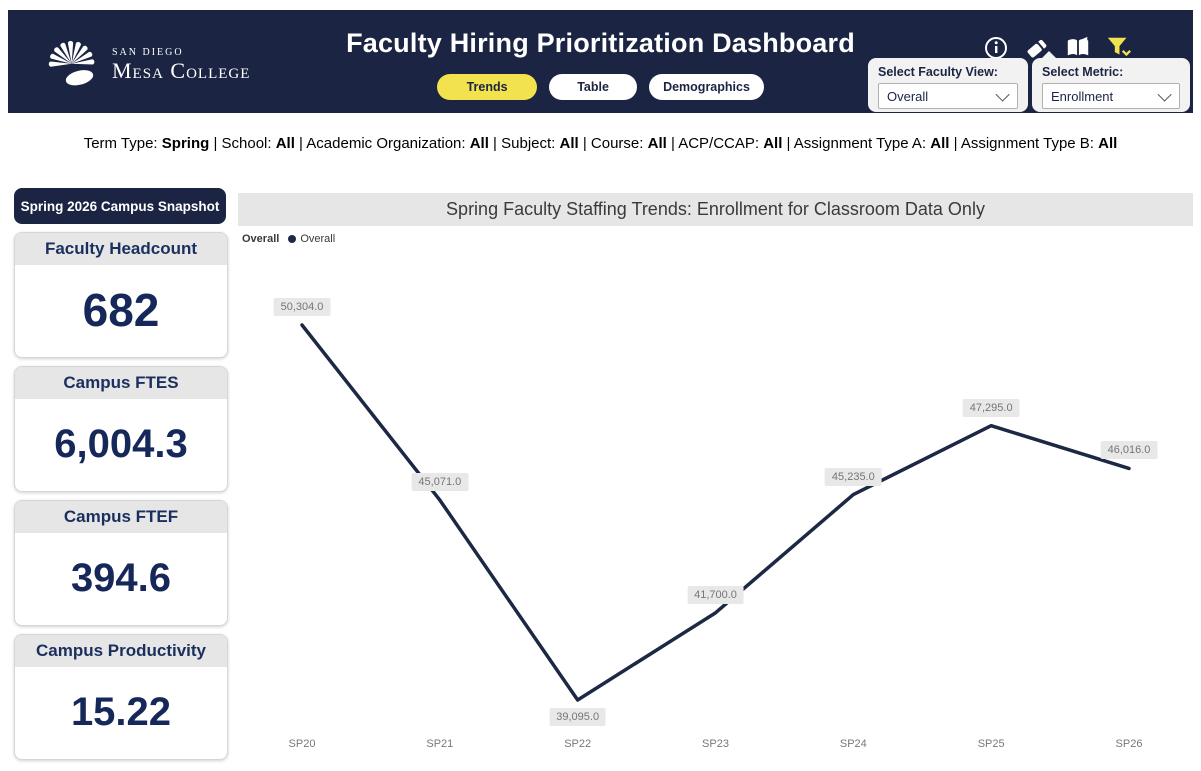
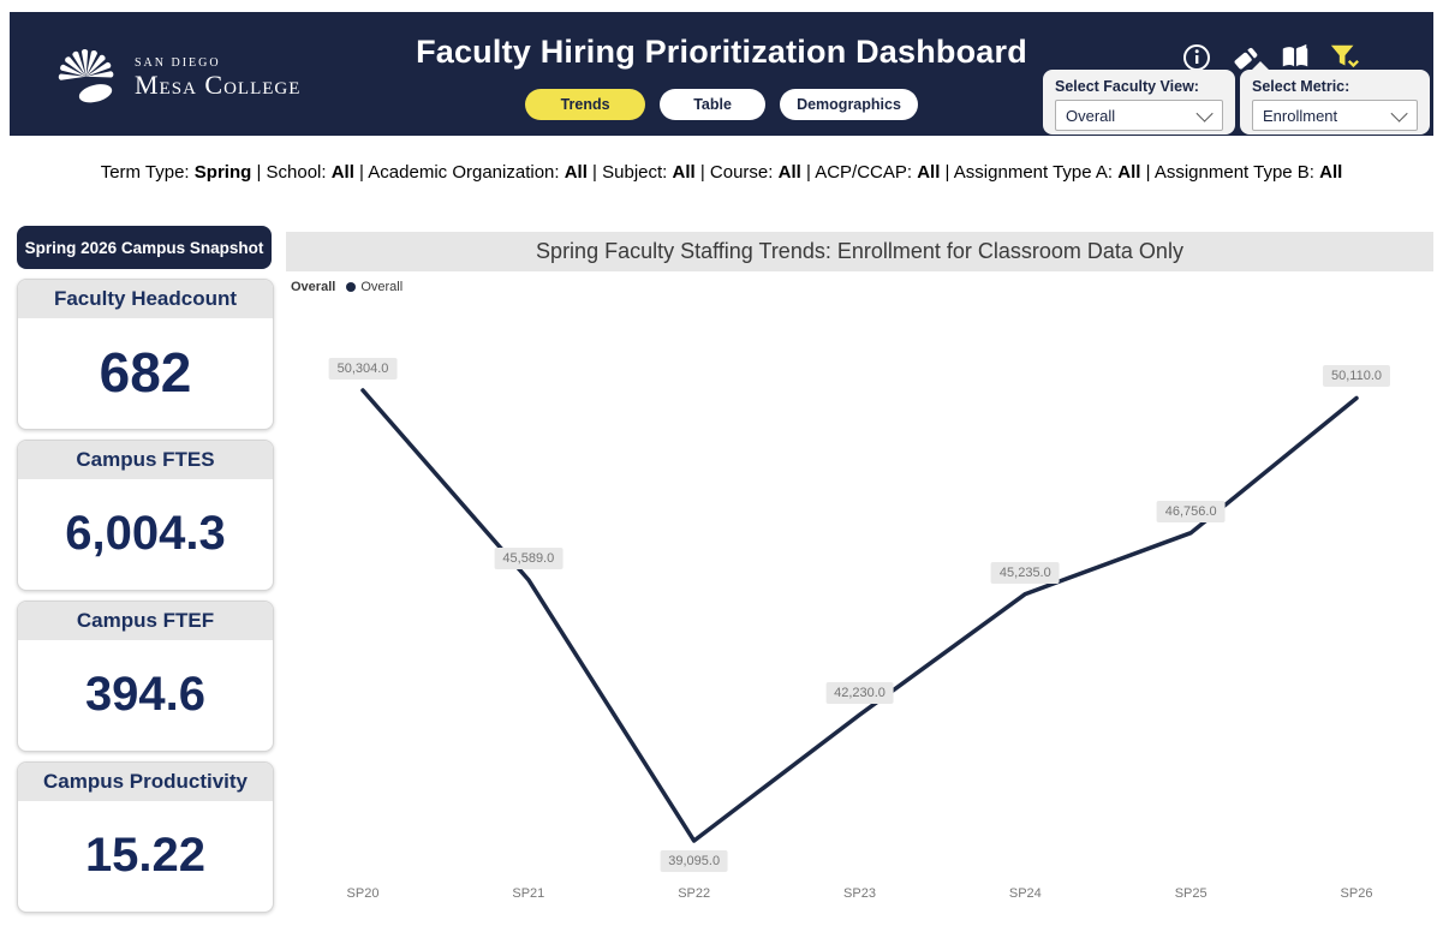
SP21: 45,071.0 -> 45,589.0
SP23: 41,700.0 -> 42,230.0
SP25: 47,295.0 -> 46,756.0
SP26: 46,016.0 -> 50,110.0
